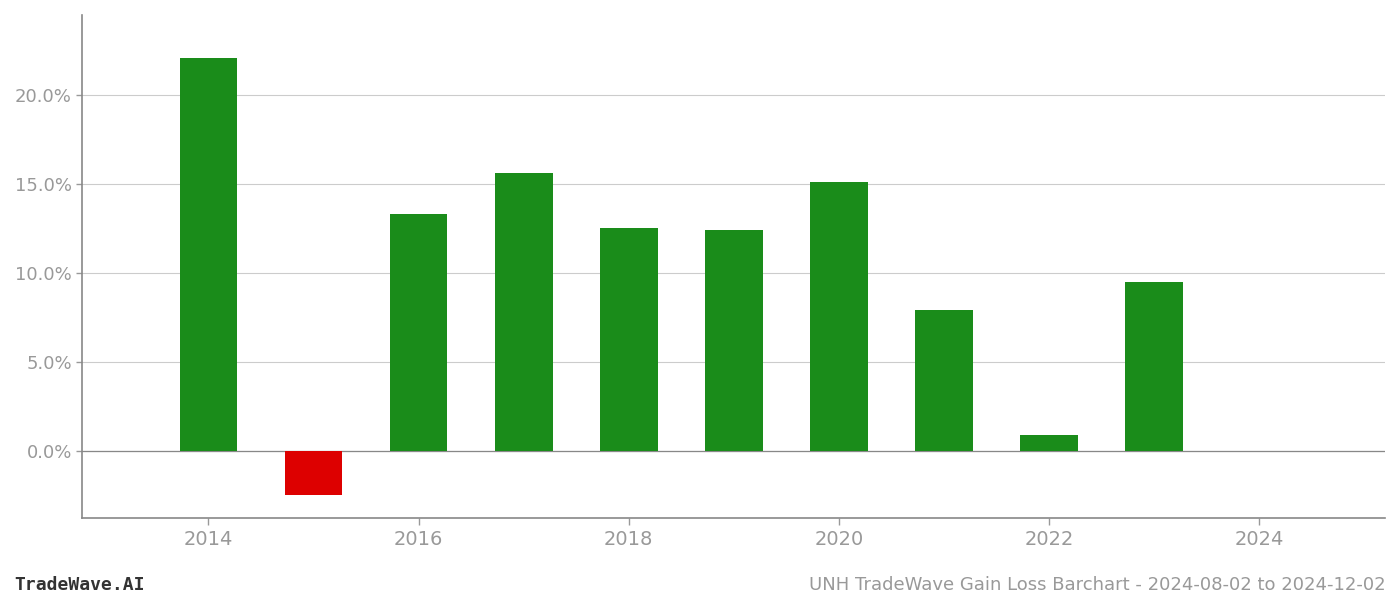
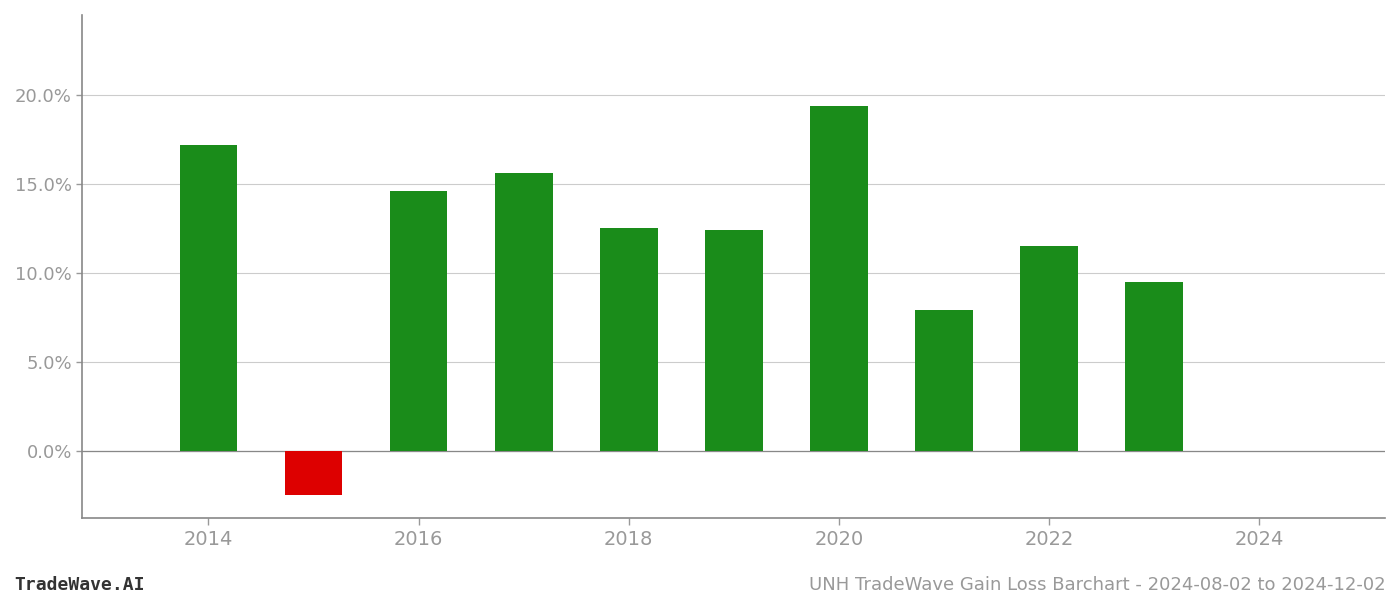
2014: 22.1% -> 17.2%
2016: 13.3% -> 14.6%
2020: 15.1% -> 19.4%
2022: 0.9% -> 11.5%
